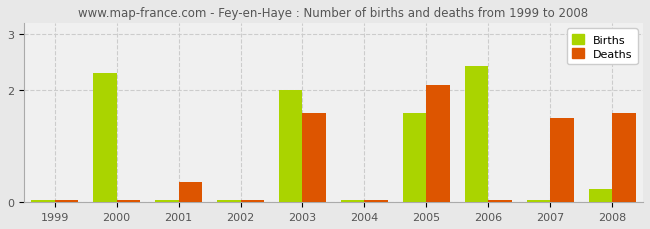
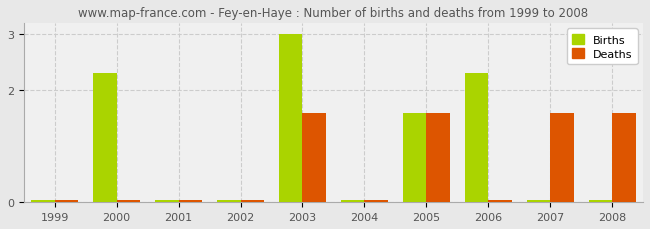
Deaths/2001: 0.36 -> 0.04
Births/2003: 2.00 -> 3.00
Deaths/2005: 2.10 -> 1.60
Births/2006: 2.44 -> 2.30
Deaths/2007: 1.50 -> 1.60
Births/2008: 0.24 -> 0.04
